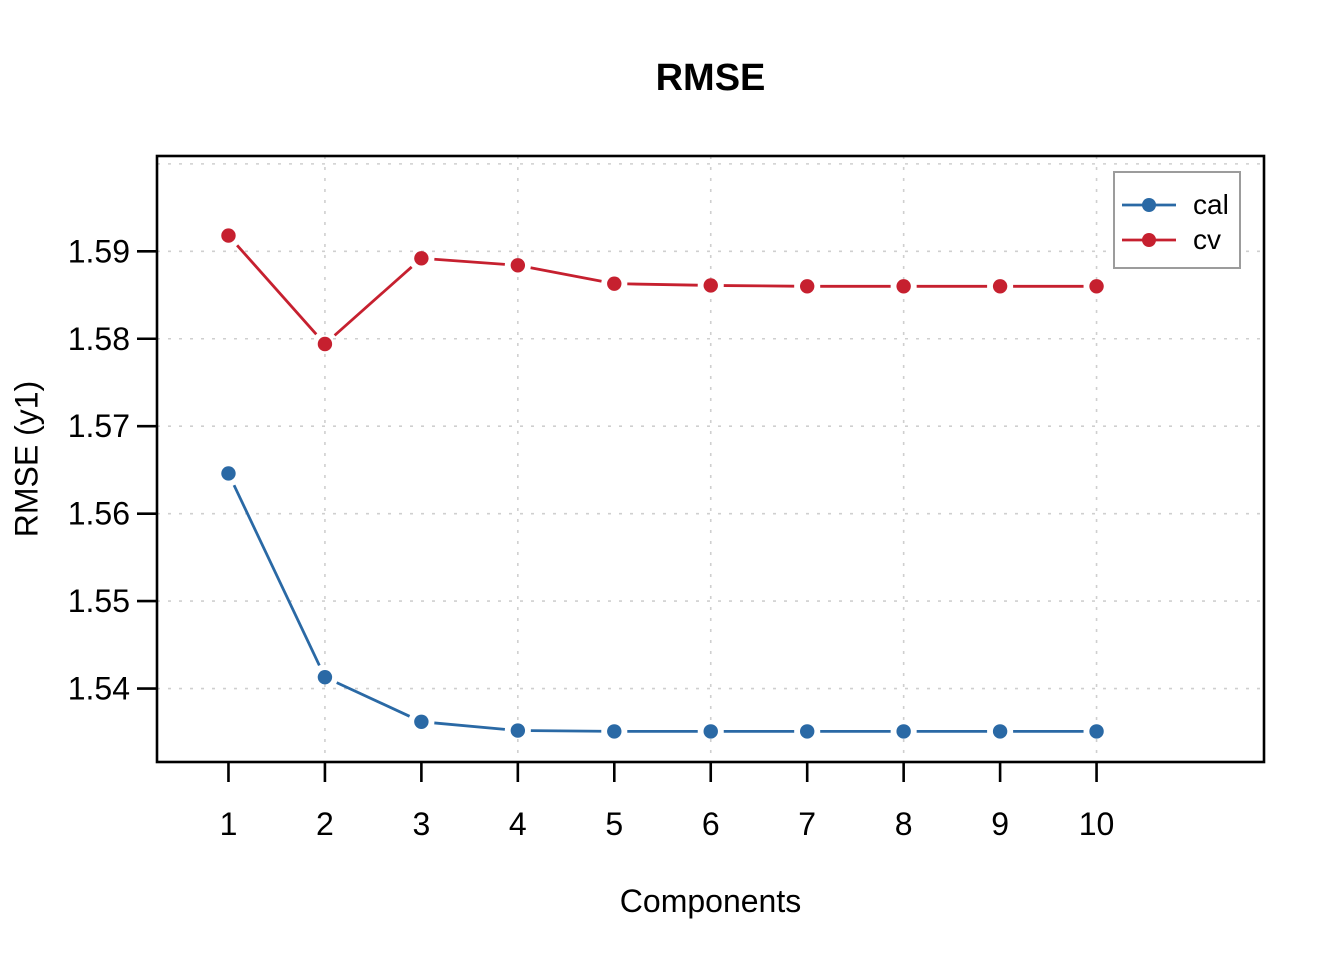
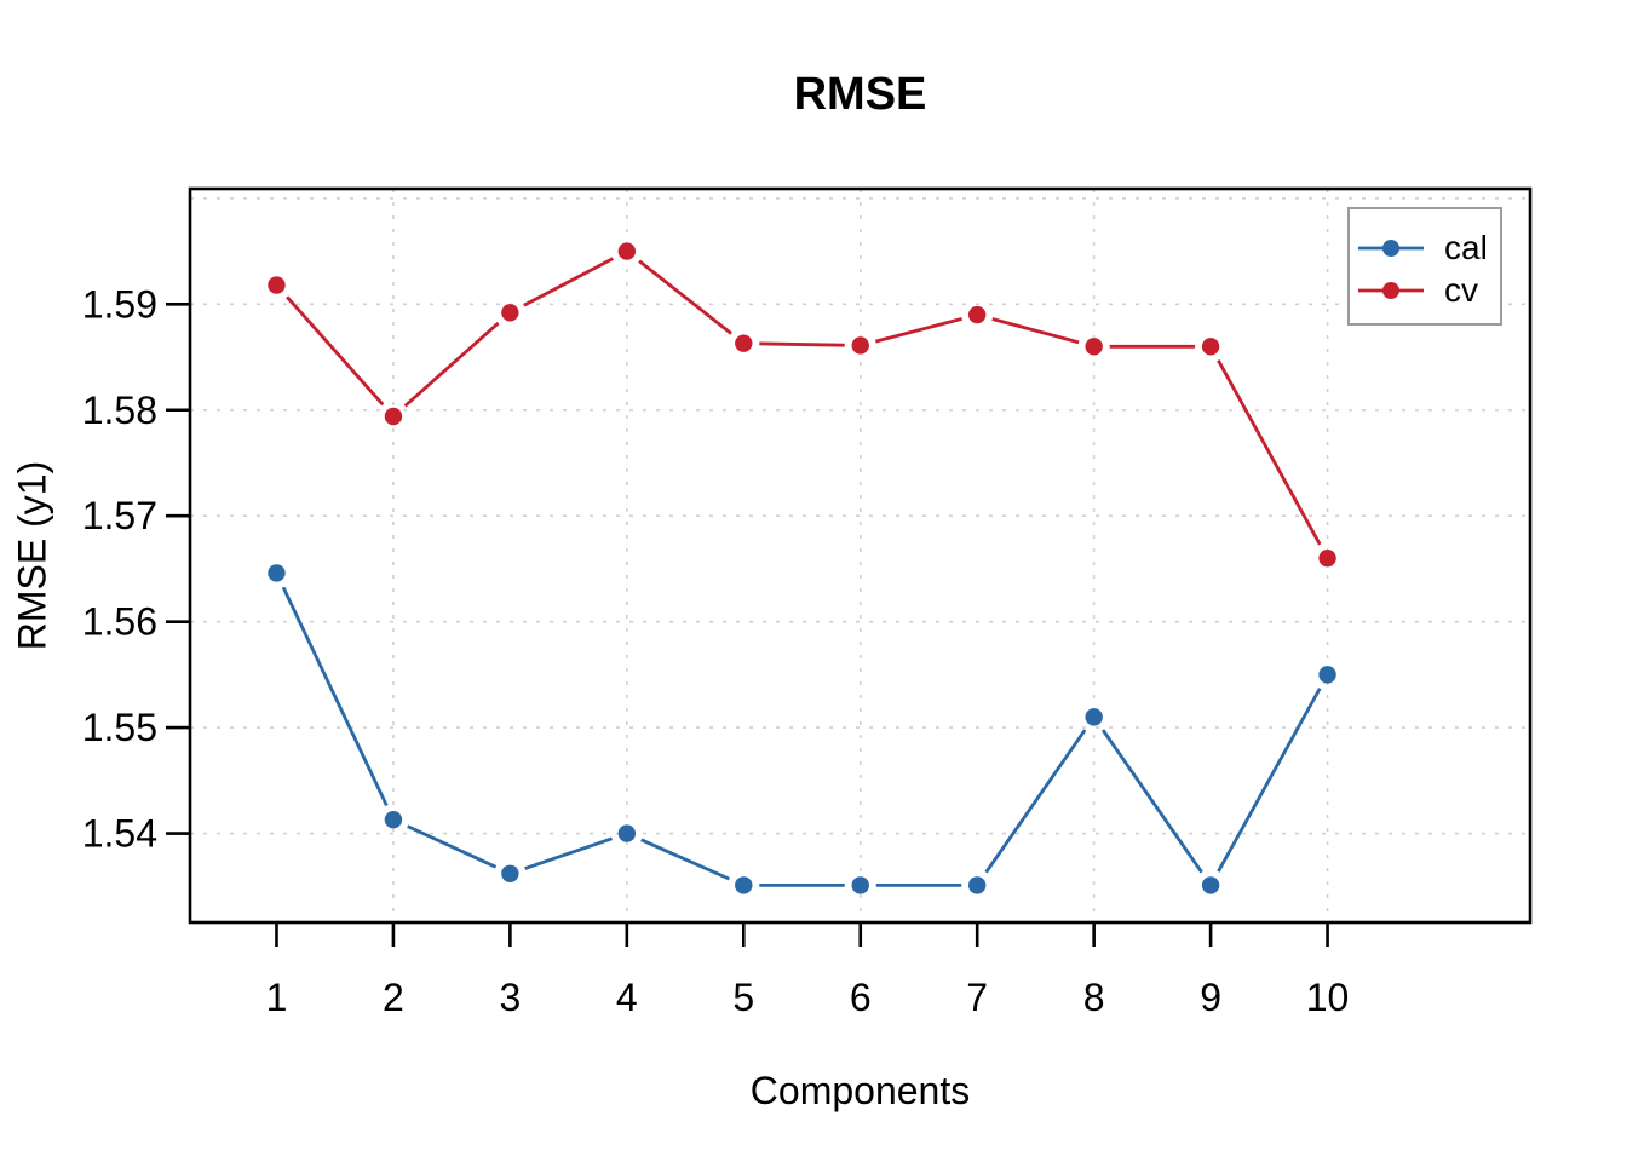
cal/4: 1.535 -> 1.540
cv/4: 1.588 -> 1.595
cv/7: 1.586 -> 1.589
cal/8: 1.535 -> 1.551
cal/10: 1.535 -> 1.555
cv/10: 1.586 -> 1.566
